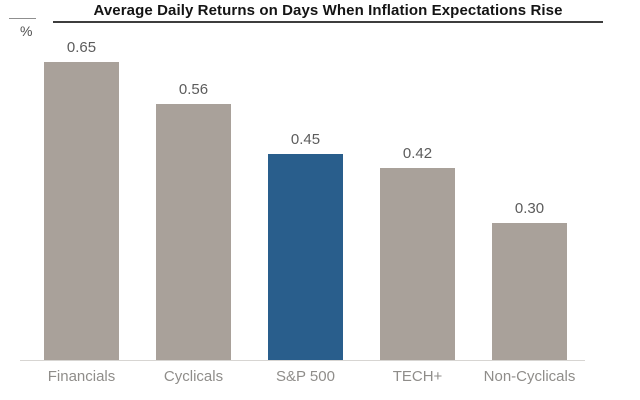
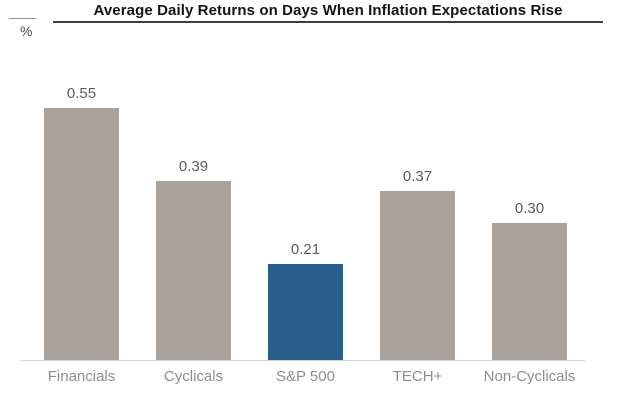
Financials: 0.65 -> 0.55
Cyclicals: 0.56 -> 0.39
S&P 500: 0.45 -> 0.21
TECH+: 0.42 -> 0.37
